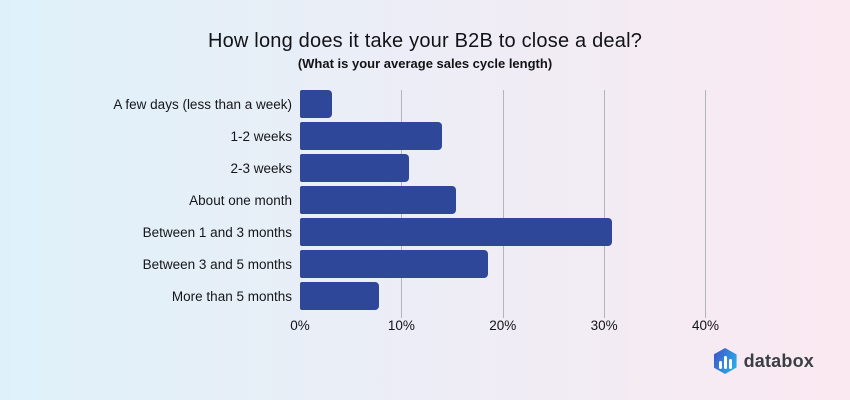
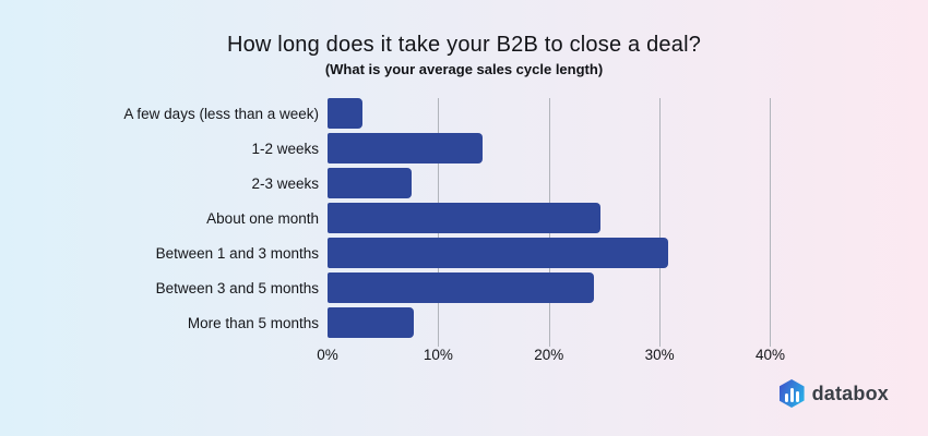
2-3 weeks: 10.8% -> 7.6%
About one month: 15.4% -> 24.7%
Between 3 and 5 months: 18.5% -> 24.1%
